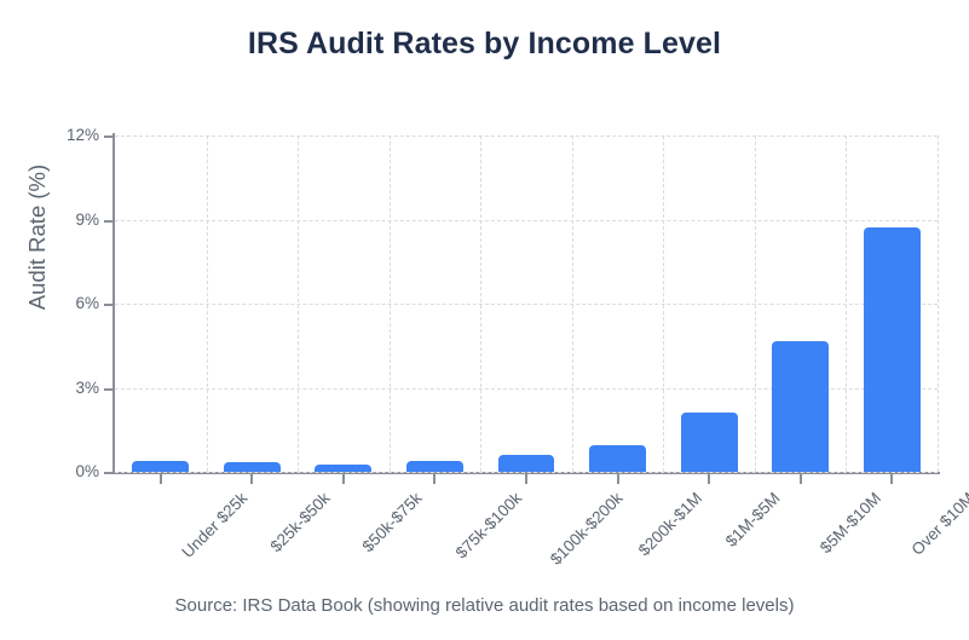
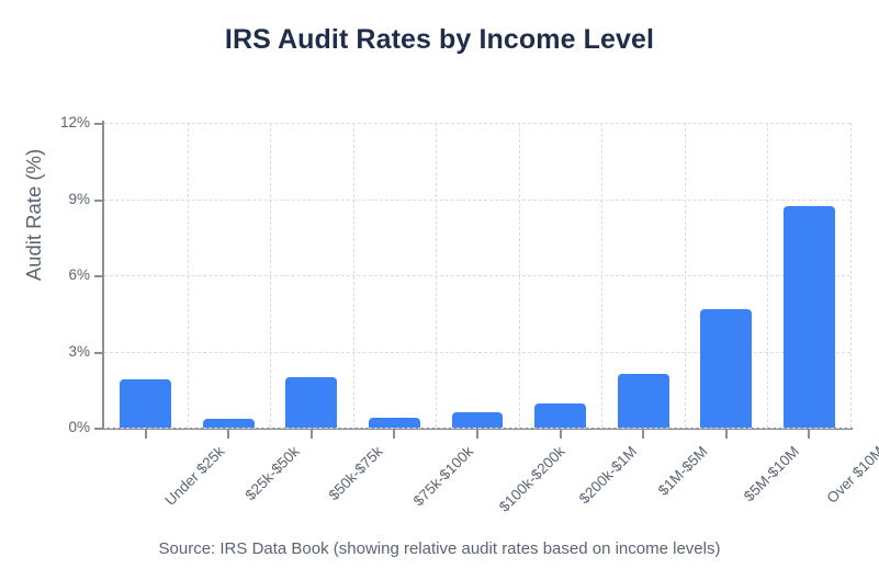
Under $25k: 0.4% -> 1.9%
$50k-$75k: 0.2% -> 2.0%
